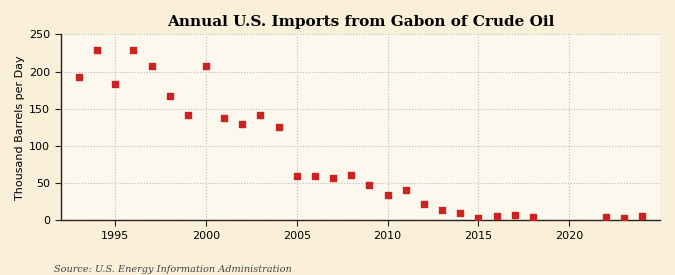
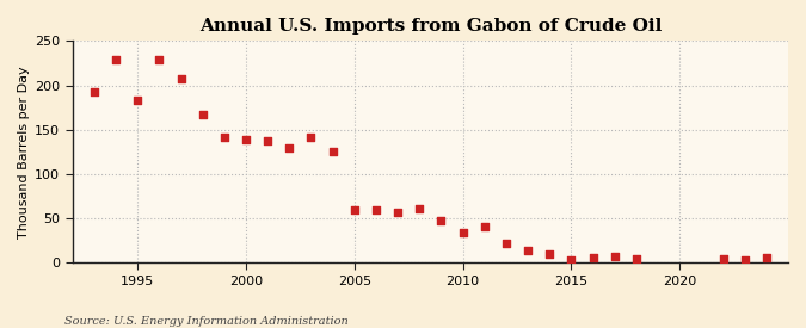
2000: 208 -> 139
